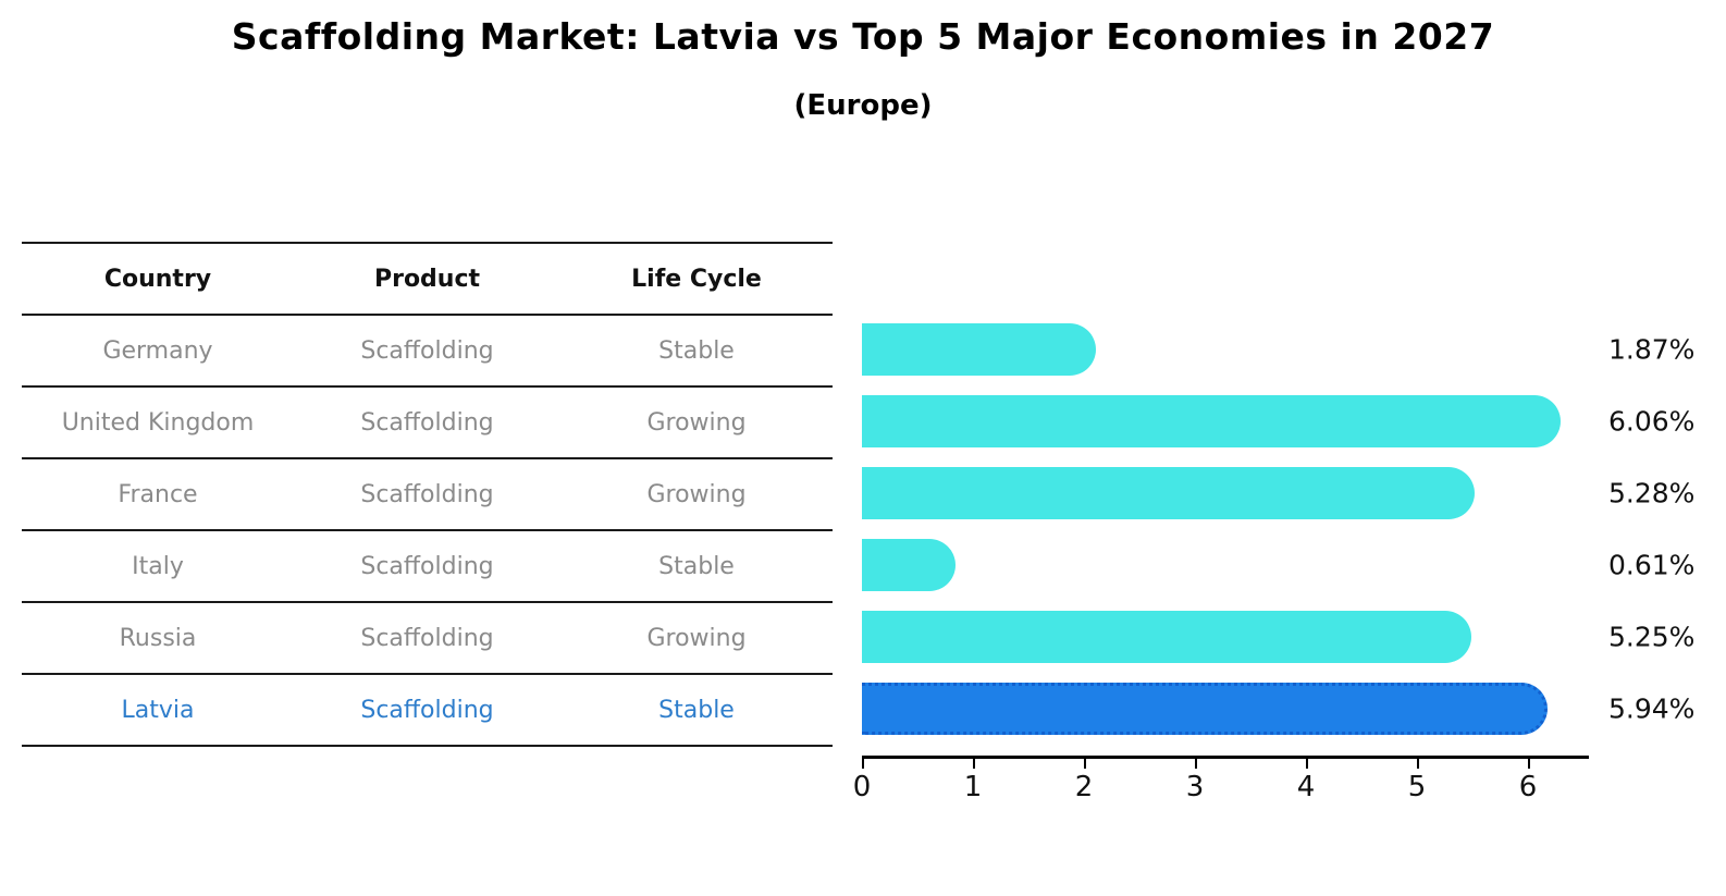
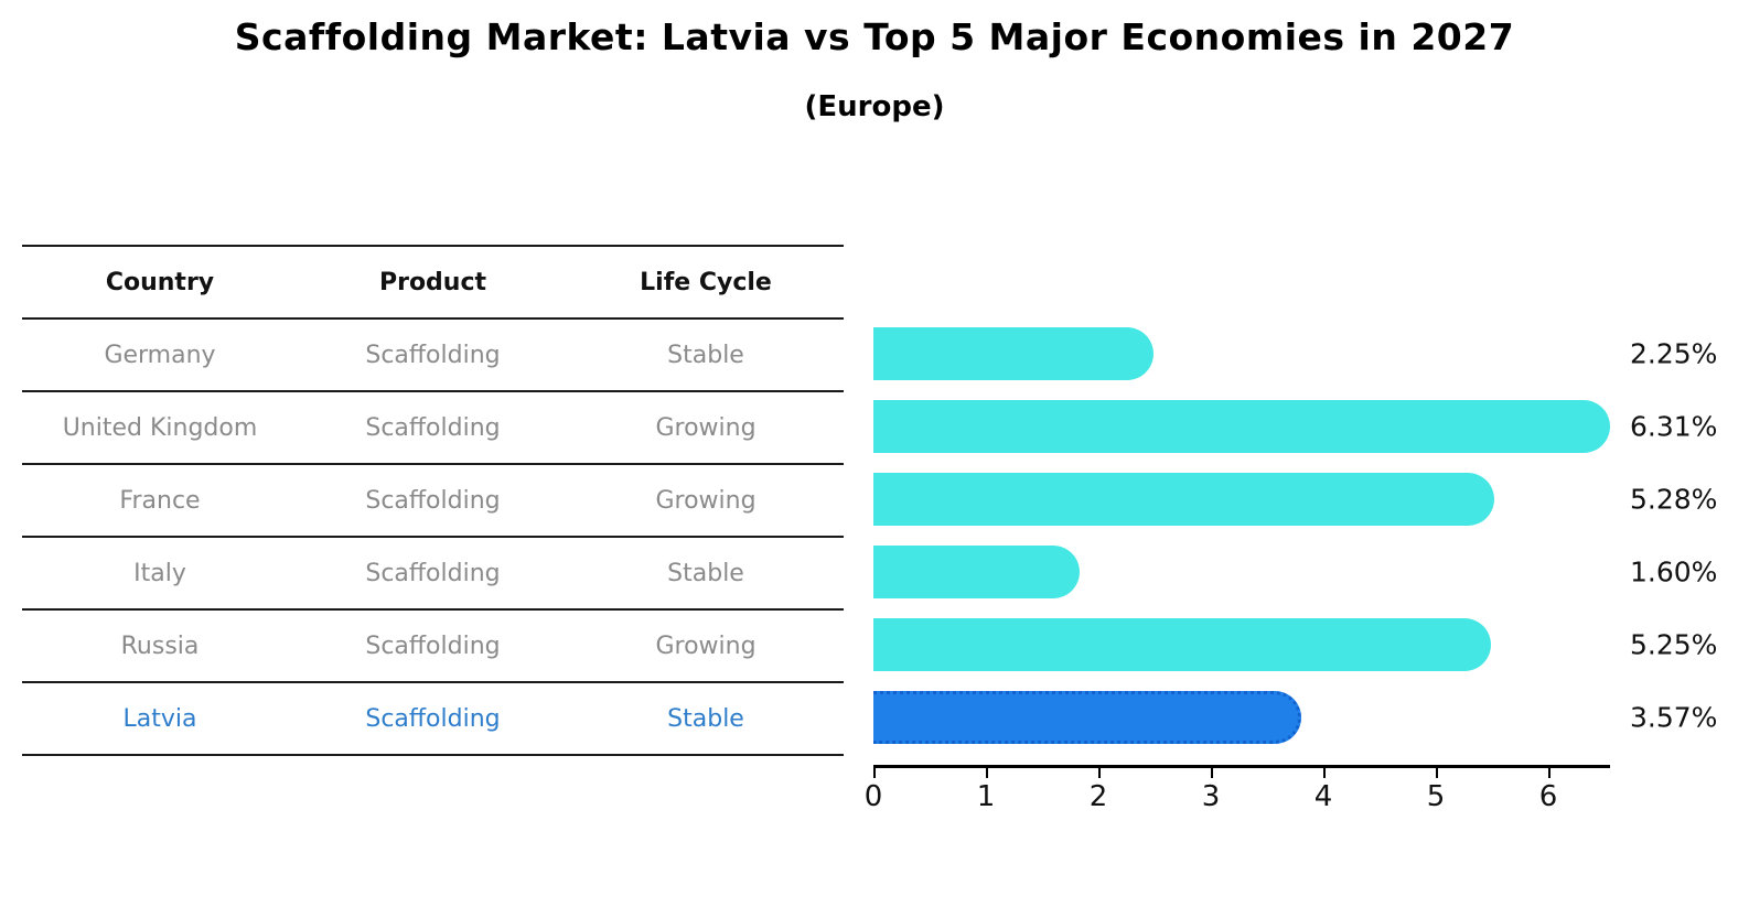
Germany: 1.87% -> 2.25%
United Kingdom: 6.06% -> 6.31%
Italy: 0.61% -> 1.60%
Latvia: 5.94% -> 3.57%
